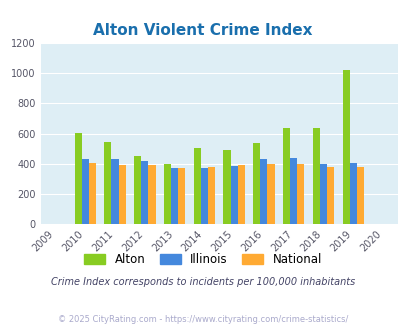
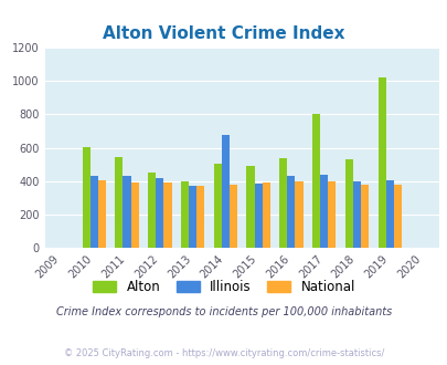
Illinois/2014: 370 -> 680
Alton/2017: 640 -> 800
Alton/2018: 640 -> 530
